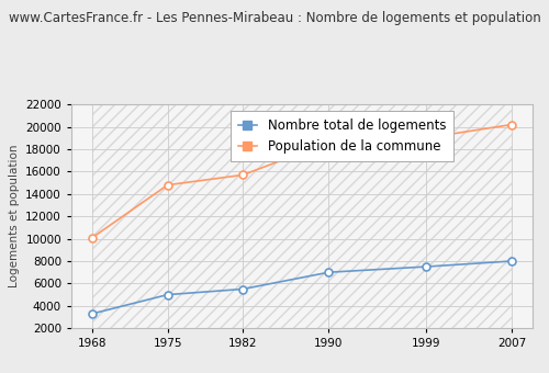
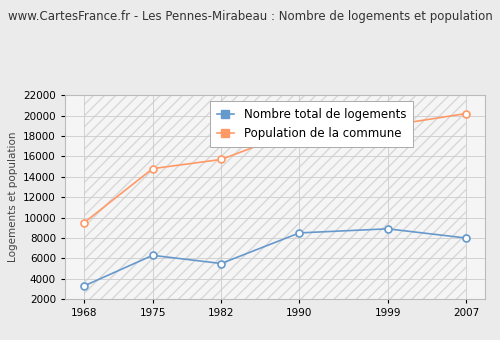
Population de la commune/1968: 10100 -> 9500
Nombre total de logements/1975: 5000 -> 6300
Nombre total de logements/1990: 7000 -> 8500
Nombre total de logements/1999: 7500 -> 8900
